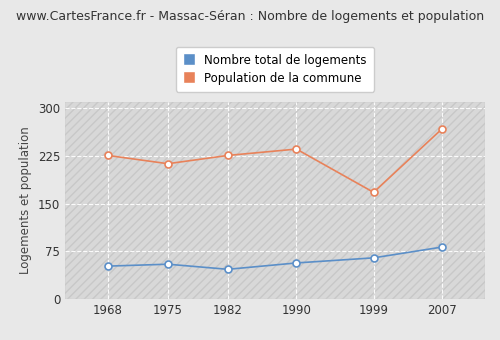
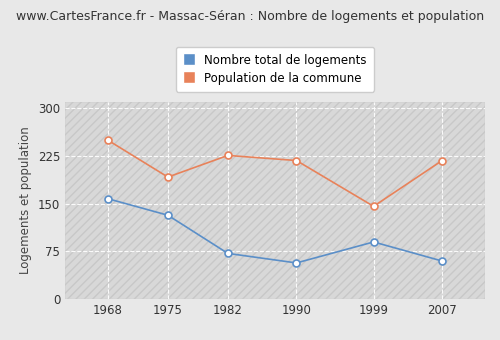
Nombre total de logements/1968: 52 -> 158
Population de la commune/1968: 226 -> 250
Nombre total de logements/1975: 55 -> 132
Population de la commune/1975: 213 -> 192
Nombre total de logements/1982: 47 -> 72
Population de la commune/1990: 236 -> 218
Nombre total de logements/1999: 65 -> 90
Population de la commune/1999: 168 -> 146
Nombre total de logements/2007: 82 -> 60
Population de la commune/2007: 268 -> 218
